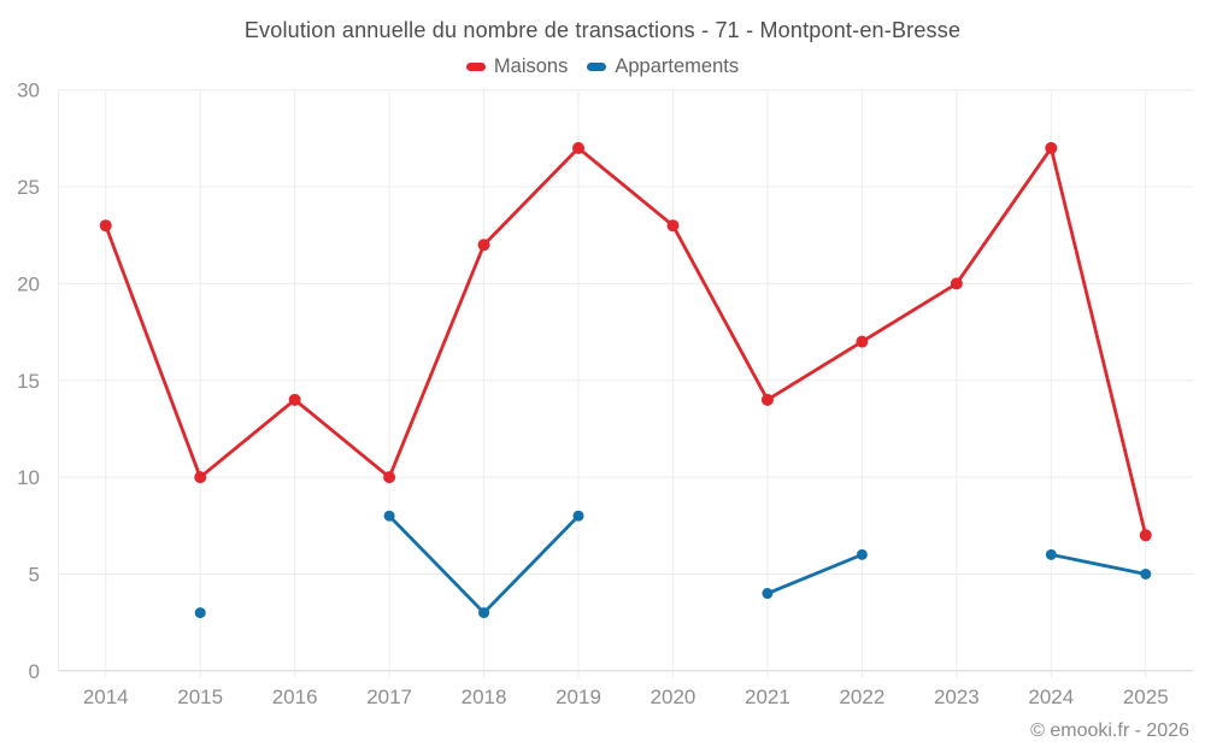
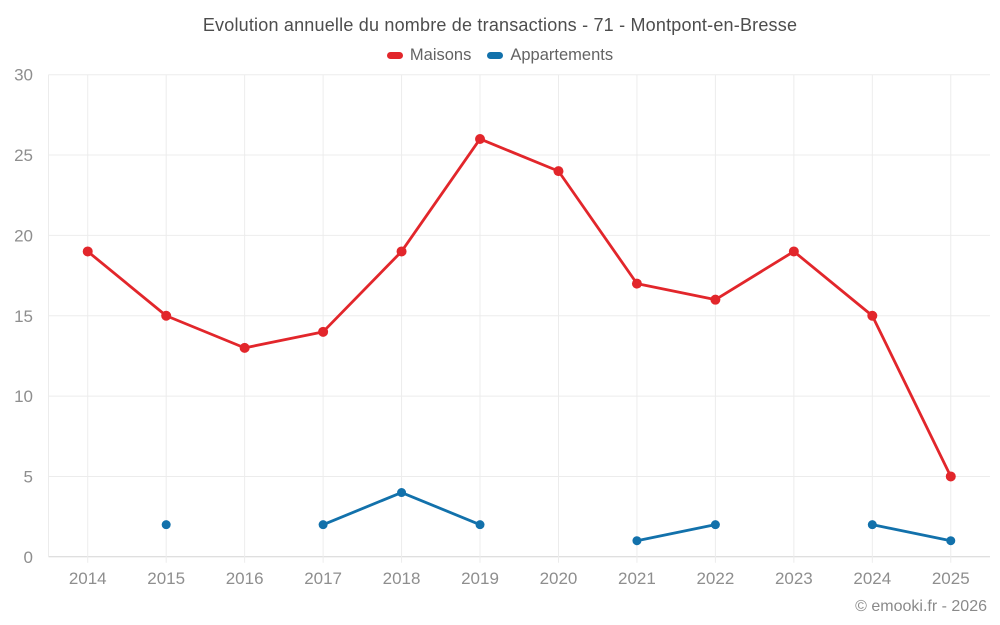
Maisons/2014: 23 -> 19
Maisons/2015: 10 -> 15
Appartements/2015: 3 -> 2
Maisons/2016: 14 -> 13
Maisons/2017: 10 -> 14
Appartements/2017: 8 -> 2
Maisons/2018: 22 -> 19
Appartements/2018: 3 -> 4
Maisons/2019: 27 -> 26
Appartements/2019: 8 -> 2
Maisons/2020: 23 -> 24
Maisons/2021: 14 -> 17
Appartements/2021: 4 -> 1
Maisons/2022: 17 -> 16
Appartements/2022: 6 -> 2
Maisons/2023: 20 -> 19
Maisons/2024: 27 -> 15
Appartements/2024: 6 -> 2
Maisons/2025: 7 -> 5
Appartements/2025: 5 -> 1
